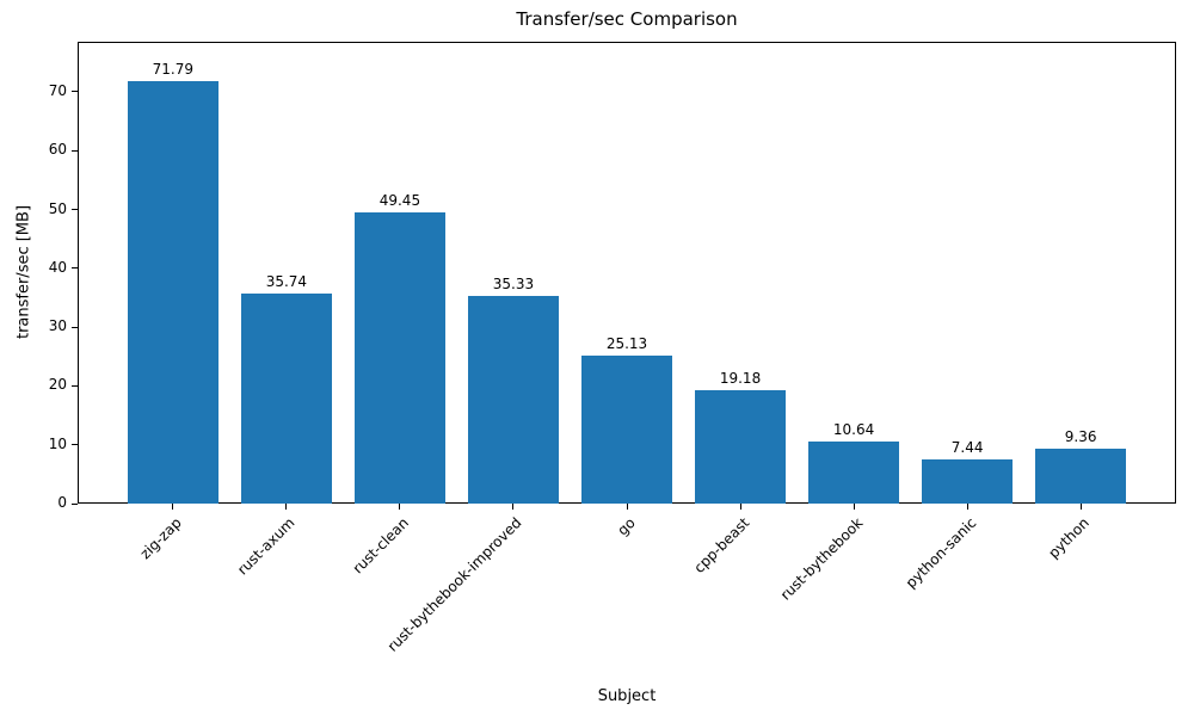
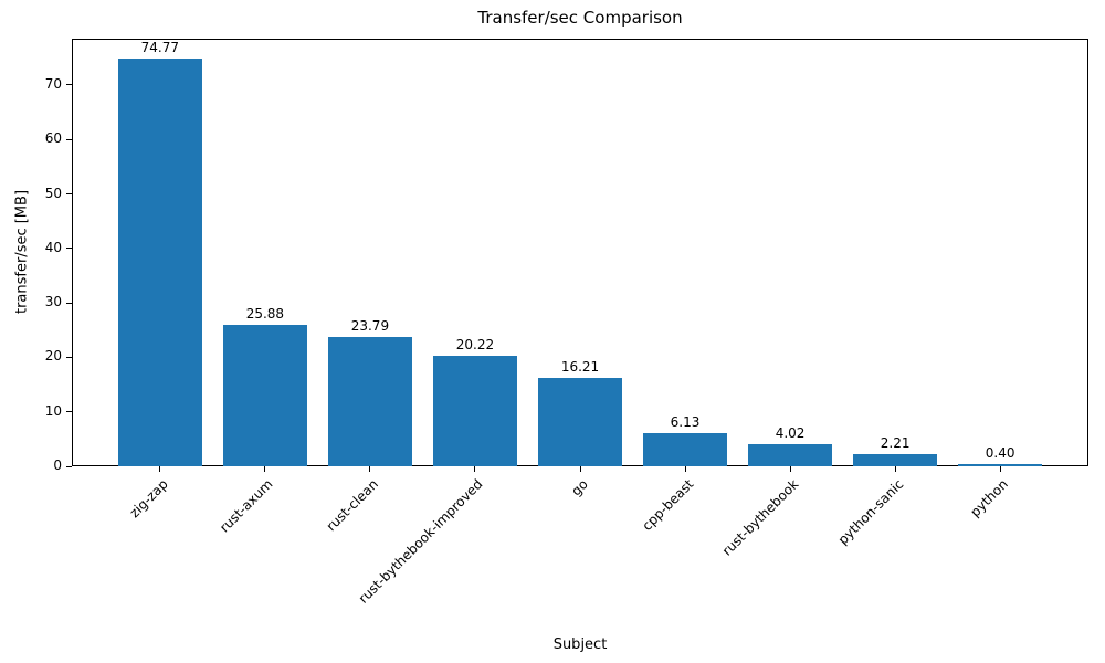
zig-zap: 71.79 -> 74.77
rust-axum: 35.74 -> 25.88
rust-clean: 49.45 -> 23.79
rust-bythebook-improved: 35.33 -> 20.22
go: 25.13 -> 16.21
cpp-beast: 19.18 -> 6.13
rust-bythebook: 10.64 -> 4.02
python-sanic: 7.44 -> 2.21
python: 9.36 -> 0.40
